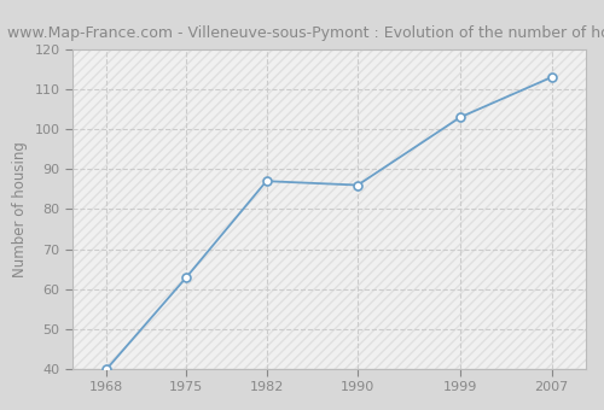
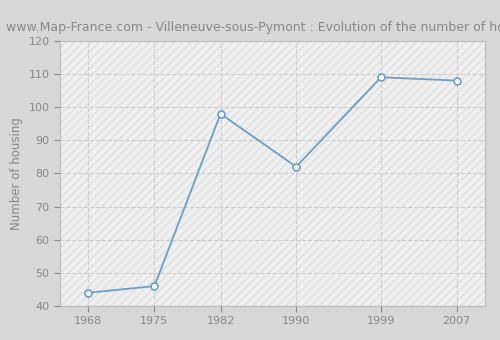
1968: 40 -> 44
1975: 63 -> 46
1982: 87 -> 98
1990: 86 -> 82
1999: 103 -> 109
2007: 113 -> 108
